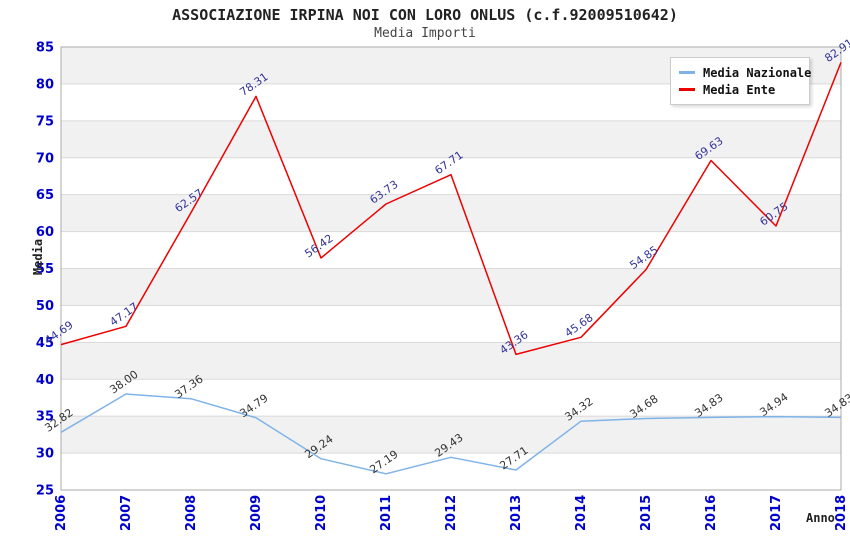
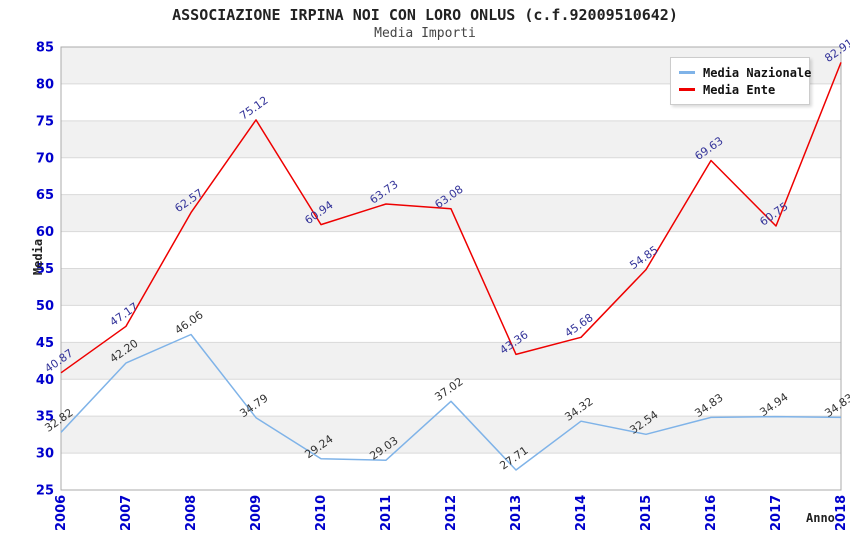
Media Ente/2006: 44.69 -> 40.87
Media Nazionale/2007: 38.00 -> 42.20
Media Nazionale/2008: 37.36 -> 46.06
Media Ente/2009: 78.31 -> 75.12
Media Ente/2010: 56.42 -> 60.94
Media Nazionale/2011: 27.19 -> 29.03
Media Nazionale/2012: 29.43 -> 37.02
Media Ente/2012: 67.71 -> 63.08
Media Nazionale/2015: 34.68 -> 32.54
